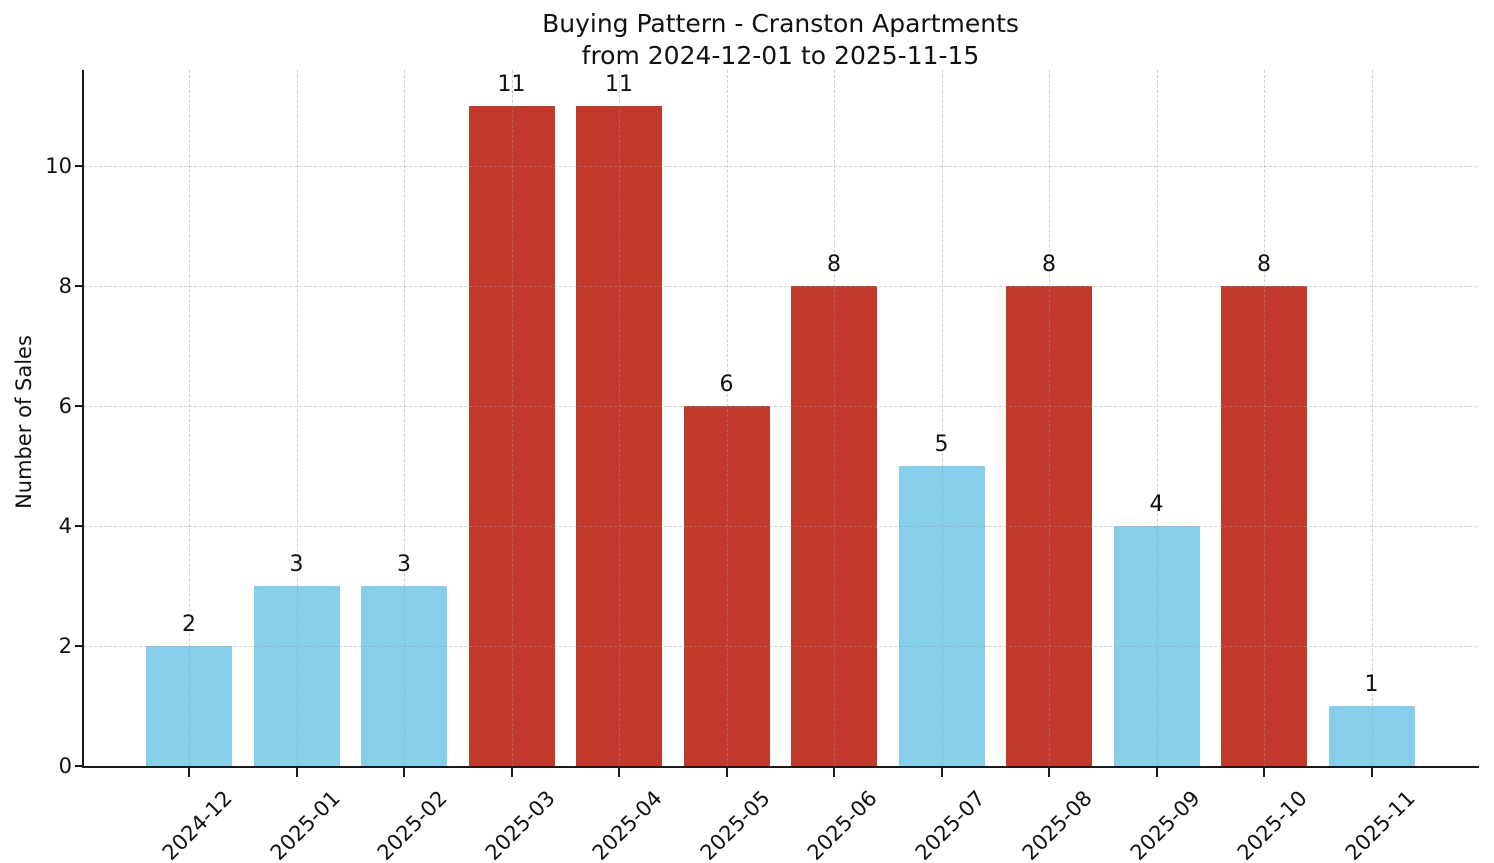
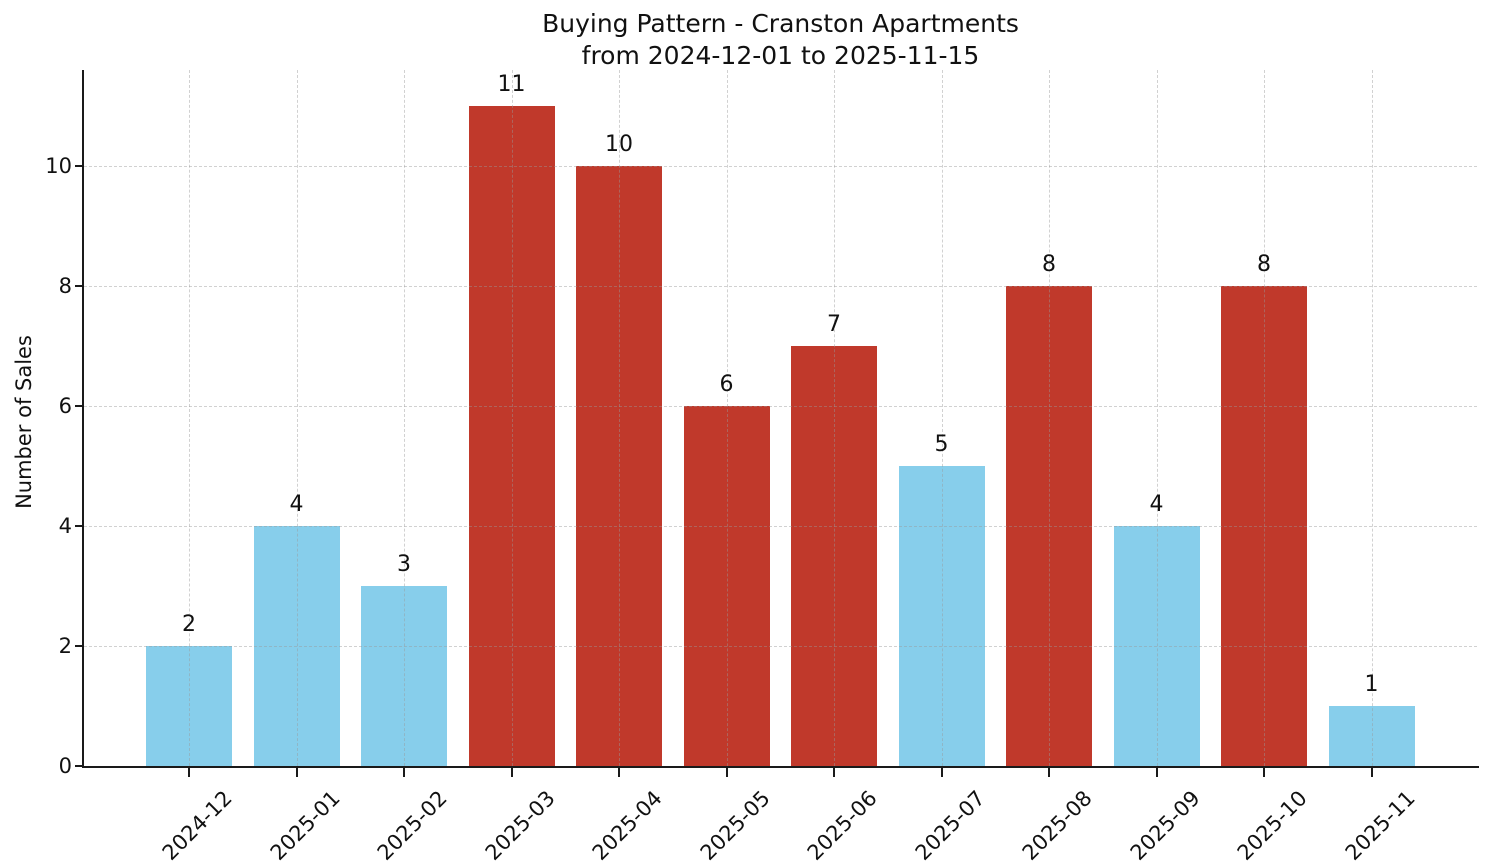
2025-01: 3 -> 4
2025-04: 11 -> 10
2025-06: 8 -> 7
